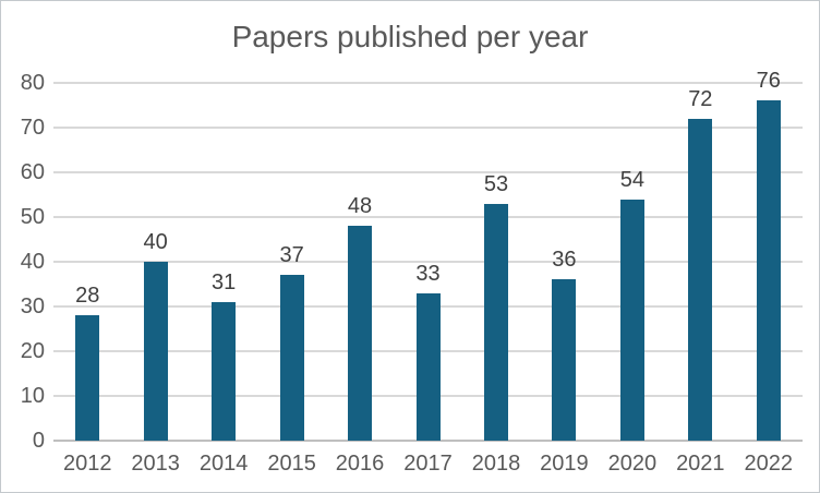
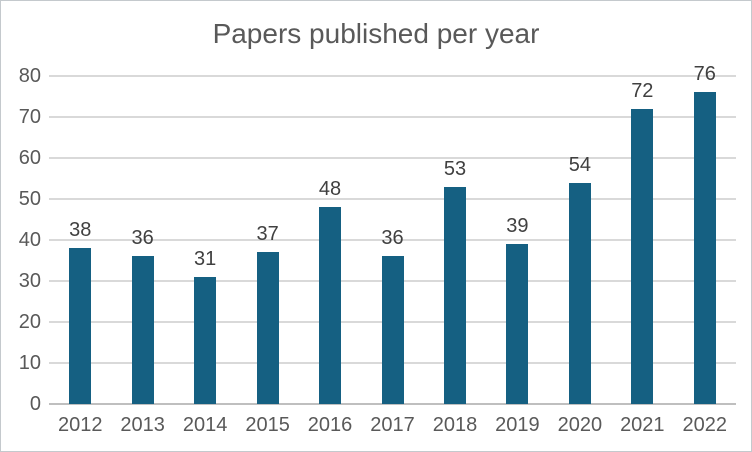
2012: 28 -> 38
2013: 40 -> 36
2017: 33 -> 36
2019: 36 -> 39
